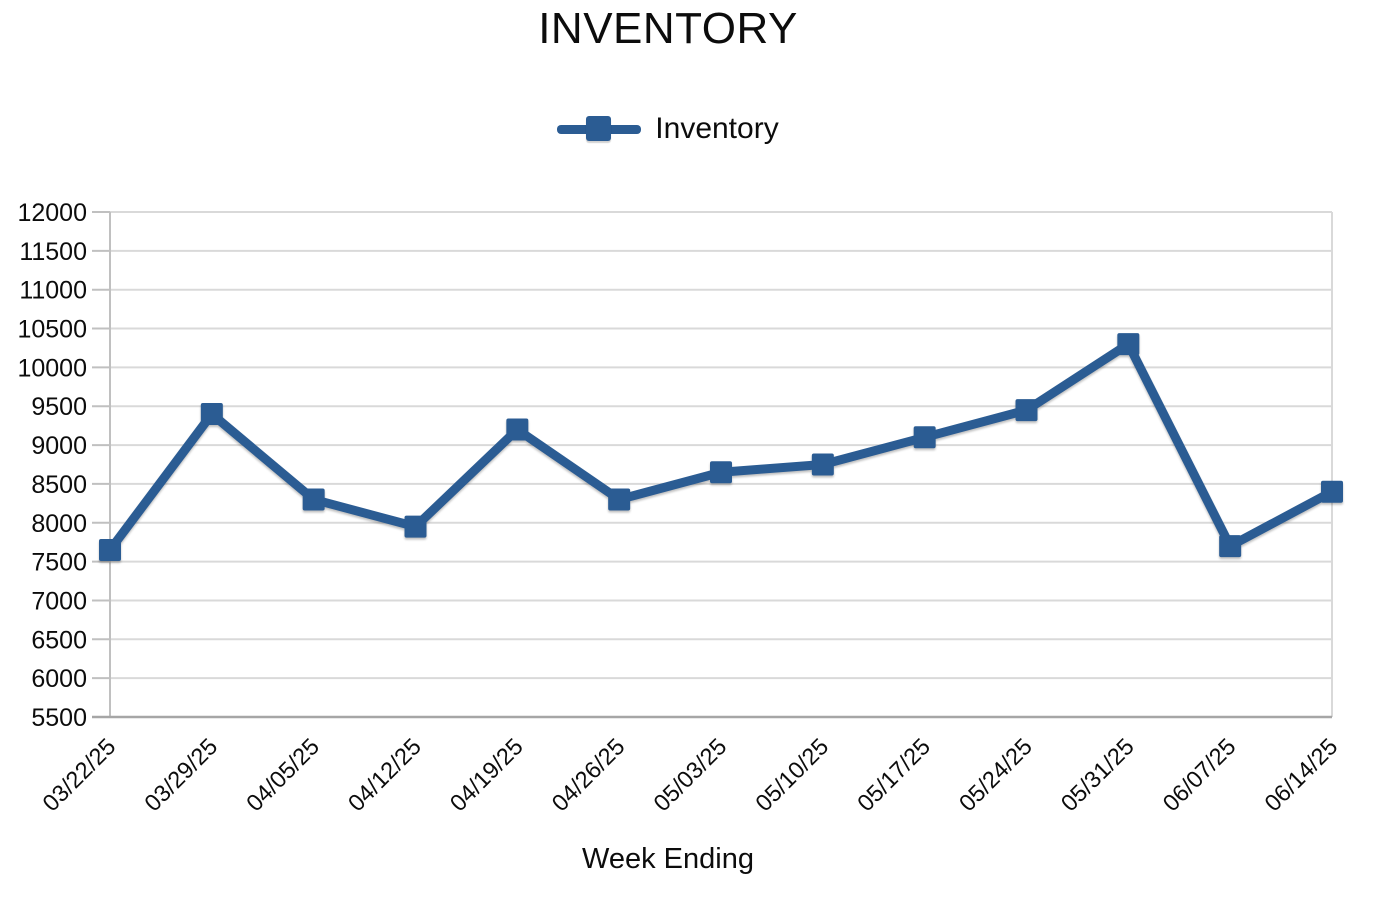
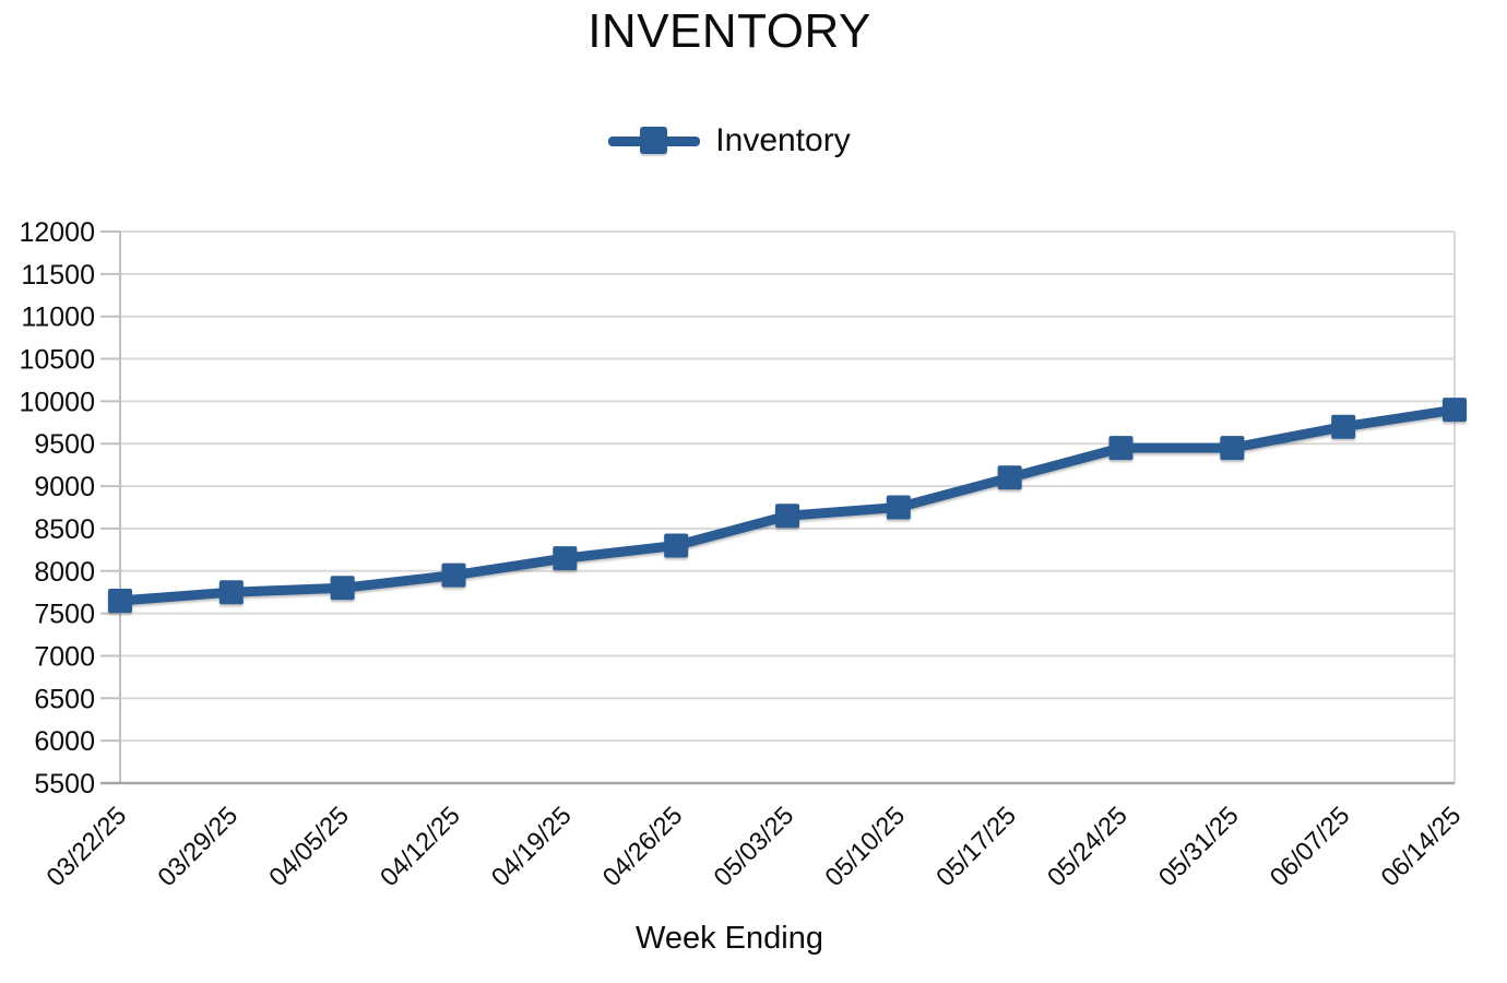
03/29/25: 9400 -> 7800
04/05/25: 8300 -> 7800
04/19/25: 9200 -> 8200
05/31/25: 10300 -> 9400
06/07/25: 7700 -> 9700
06/14/25: 8400 -> 9900
